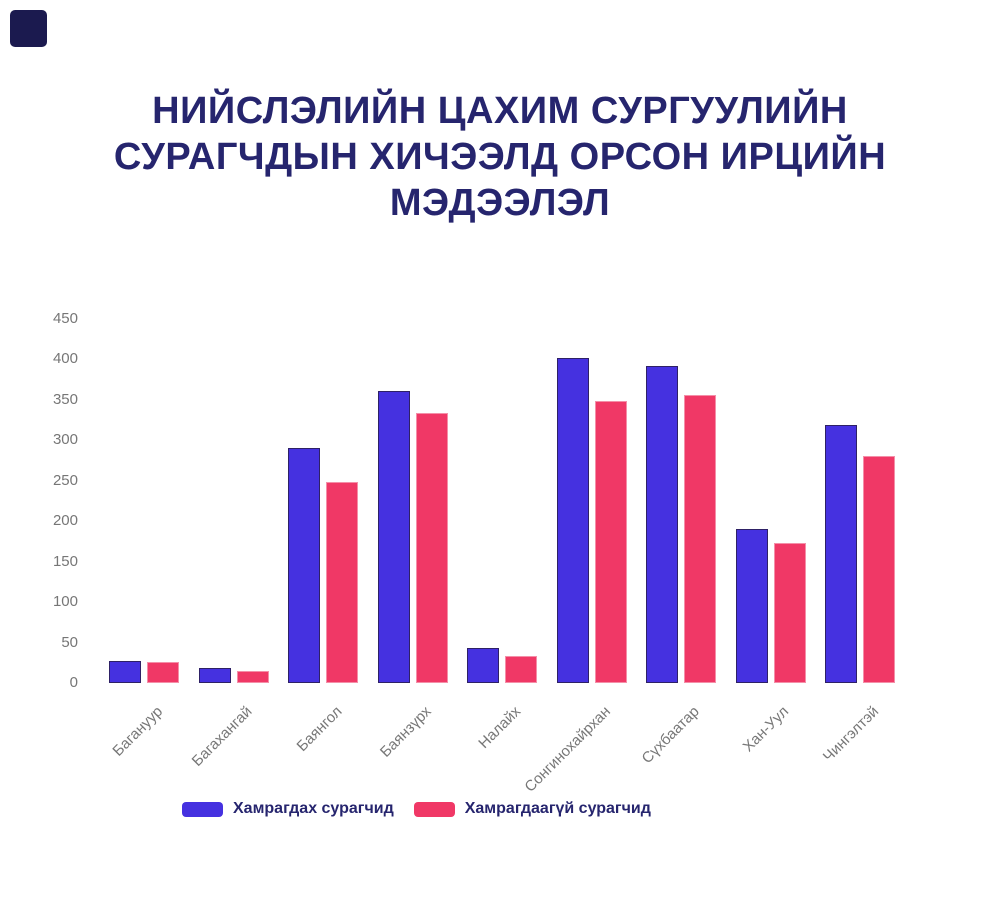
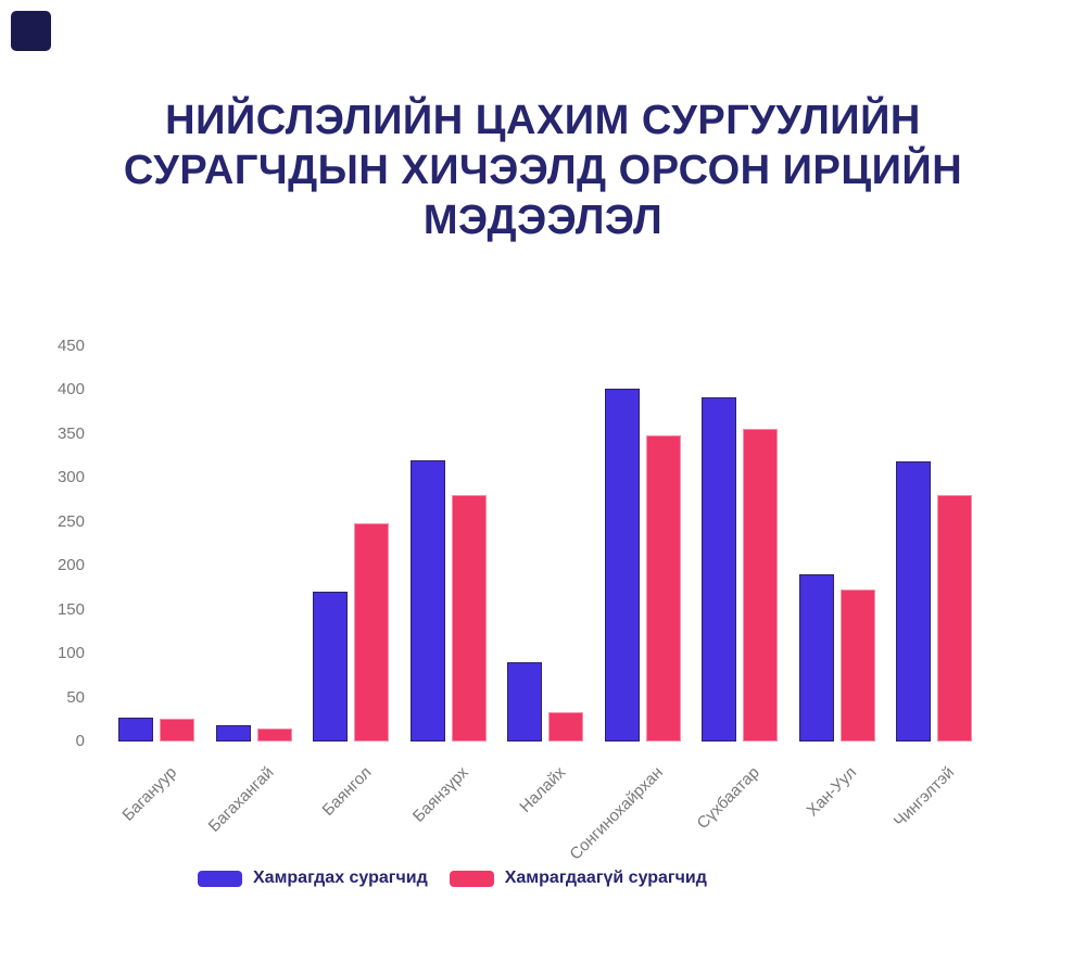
Хамрагдах сурагчид/Баянгол: 290 -> 170
Хамрагдах сурагчид/Баянзүрх: 360 -> 320
Хамрагдаагүй сурагчид/Баянзүрх: 330 -> 280
Хамрагдах сурагчид/Налайх: 40 -> 90
